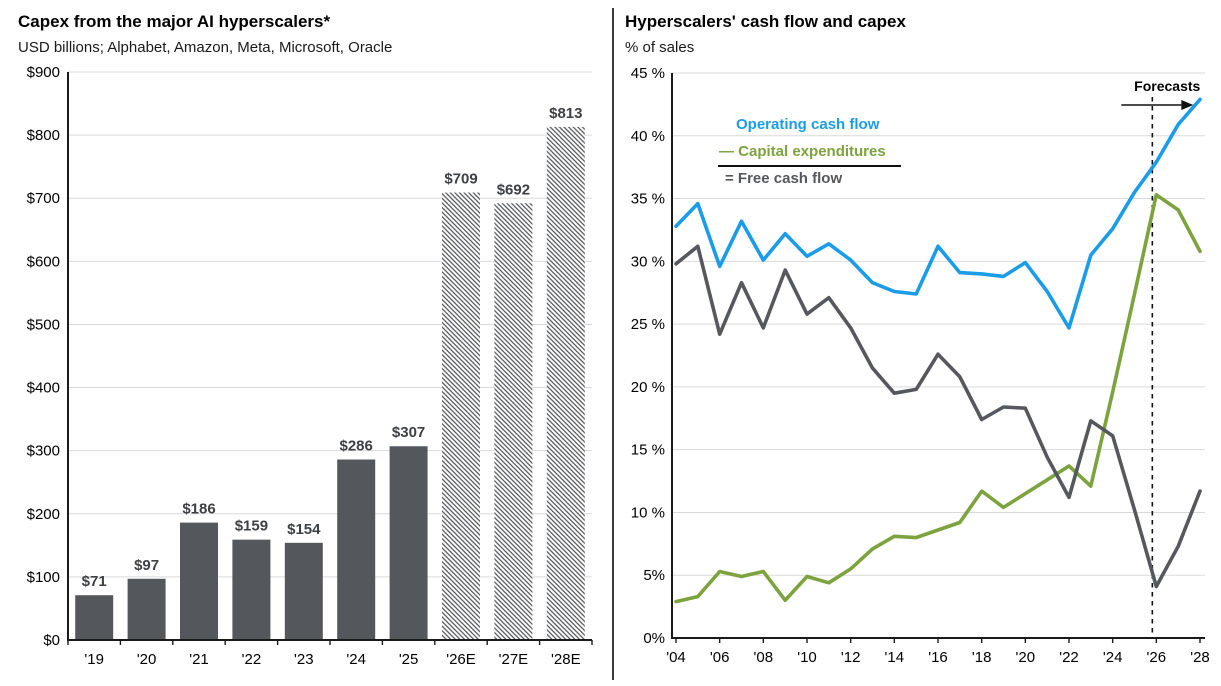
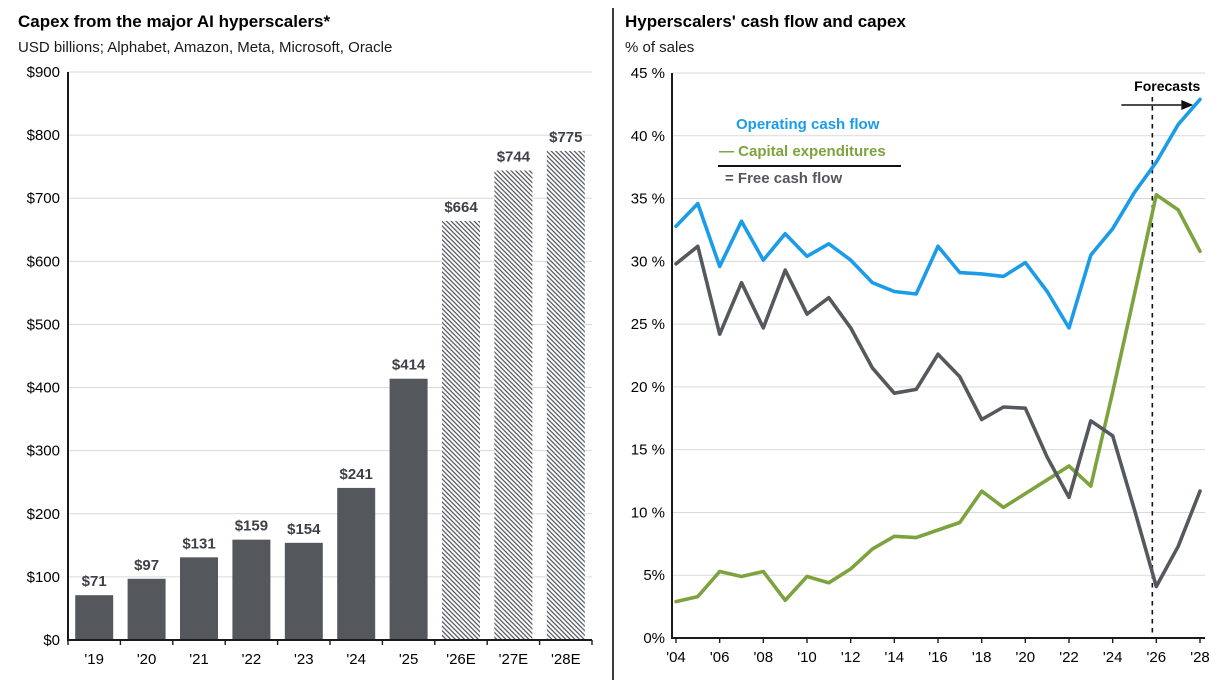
Capex from the major AI hyperscalers*/'21: $186 -> $131
Capex from the major AI hyperscalers*/'24: $286 -> $241
Capex from the major AI hyperscalers*/'25: $307 -> $414
Capex from the major AI hyperscalers*/'26E: $709 -> $664
Capex from the major AI hyperscalers*/'27E: $692 -> $744
Capex from the major AI hyperscalers*/'28E: $813 -> $775
